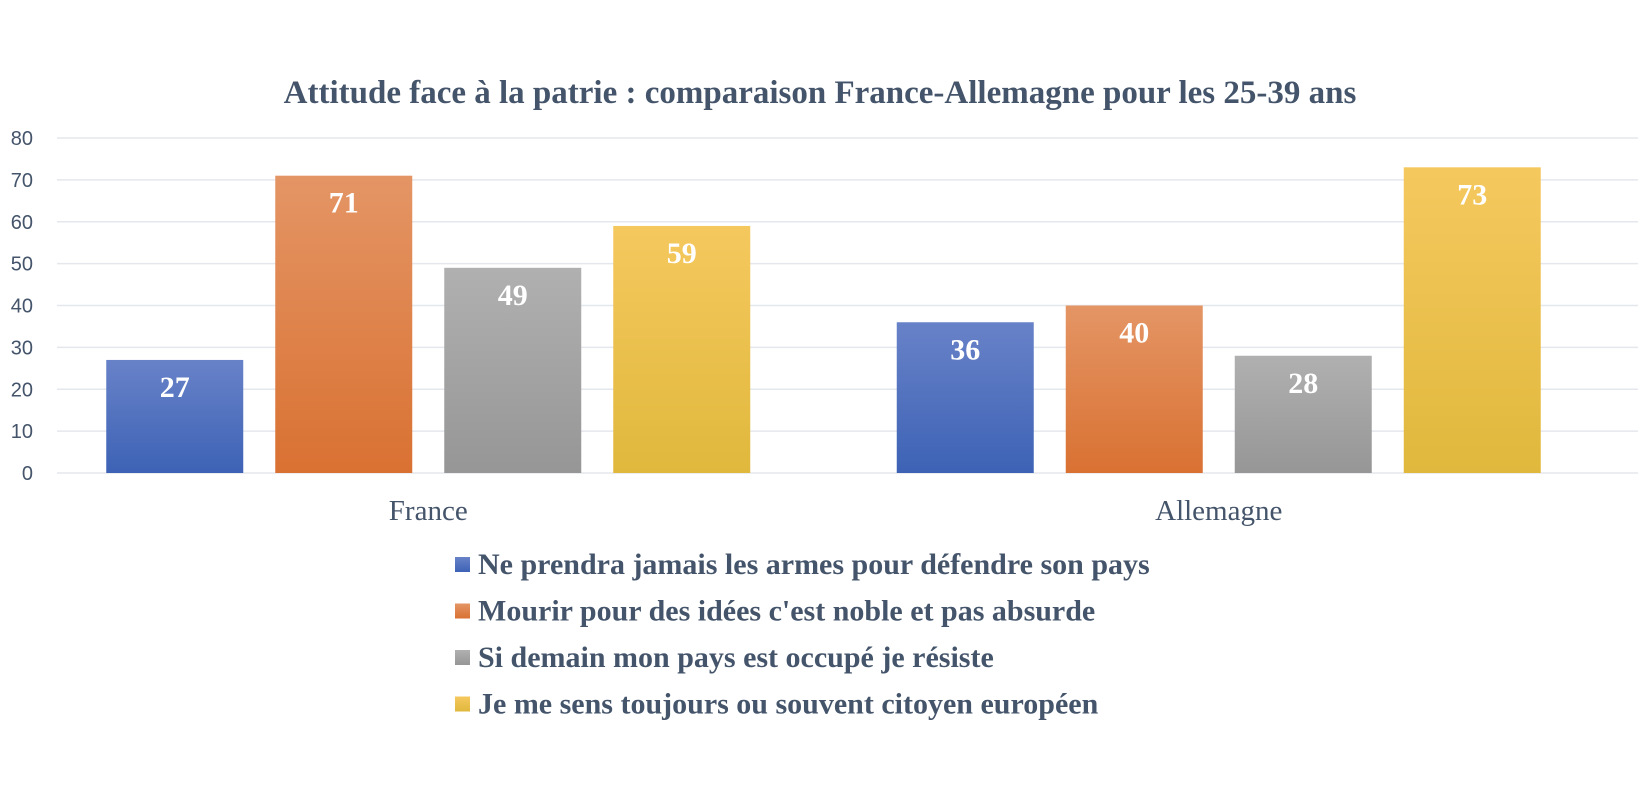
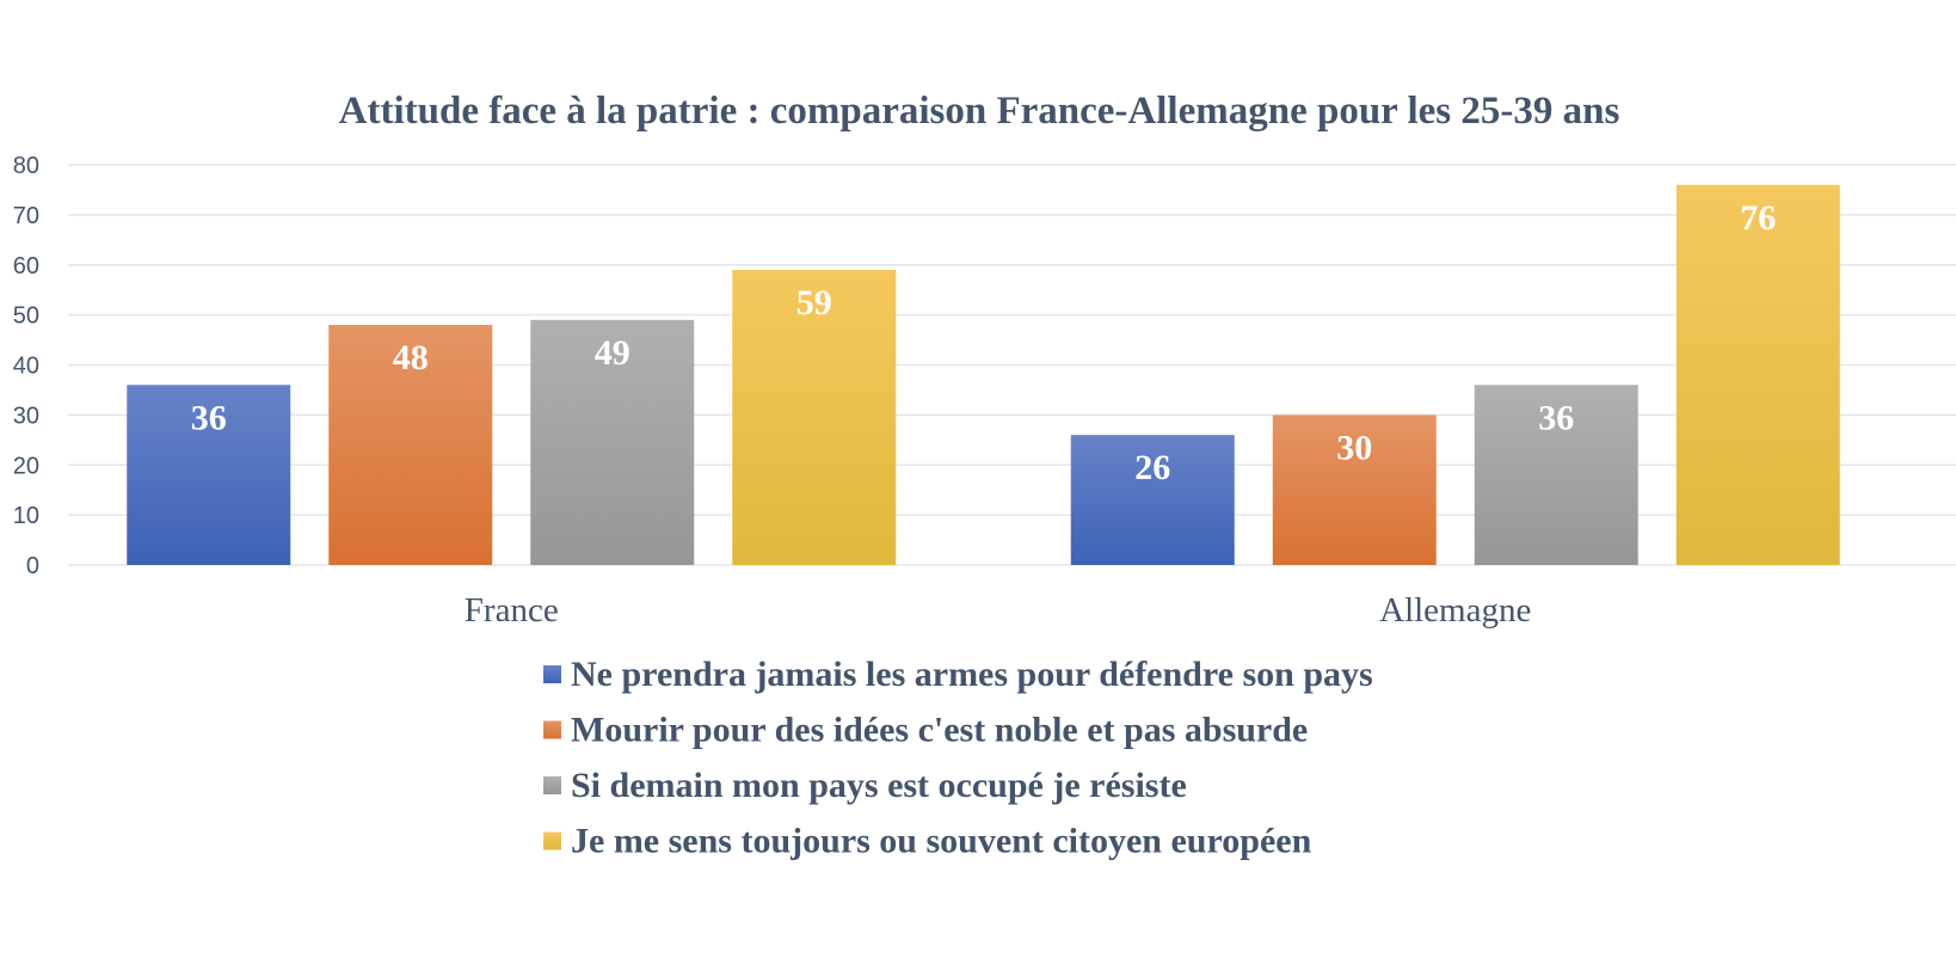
Ne prendra jamais les armes pour défendre son pays/France: 27 -> 36
Mourir pour des idées c'est noble et pas absurde/France: 71 -> 48
Ne prendra jamais les armes pour défendre son pays/Allemagne: 36 -> 26
Mourir pour des idées c'est noble et pas absurde/Allemagne: 40 -> 30
Si demain mon pays est occupé je résiste/Allemagne: 28 -> 36
Je me sens toujours ou souvent citoyen européen/Allemagne: 73 -> 76
